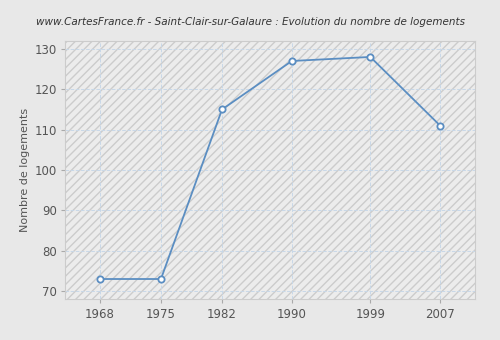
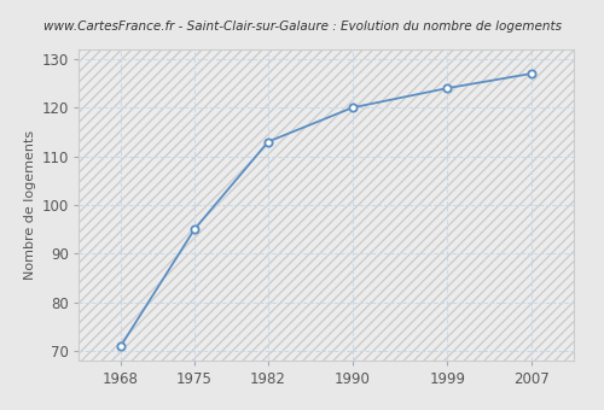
1968: 73 -> 71
1975: 73 -> 95
1982: 115 -> 113
1990: 127 -> 120
1999: 128 -> 124
2007: 111 -> 127
